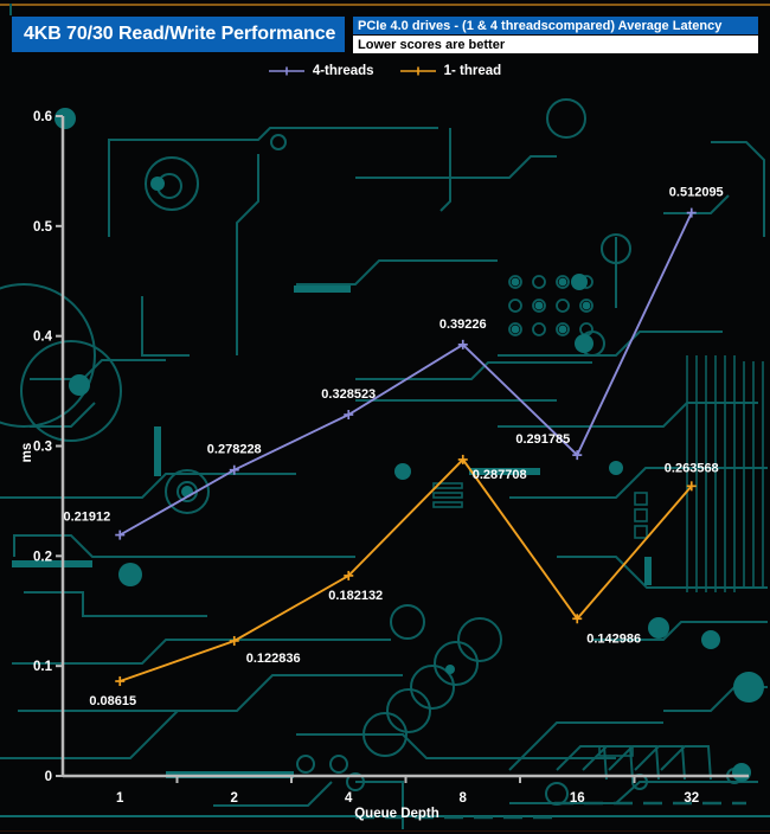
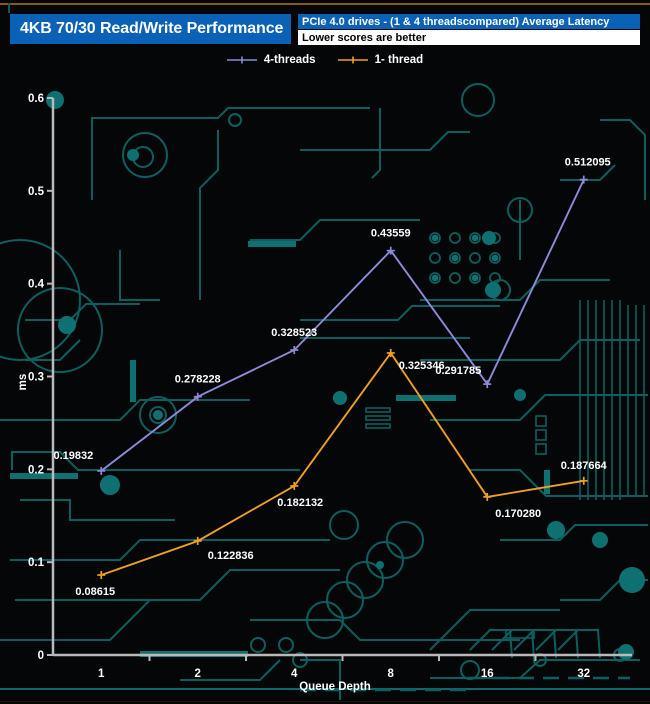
4-threads/1: 0.21912 -> 0.19832
4-threads/8: 0.39226 -> 0.43559
1- thread/8: 0.287708 -> 0.325346
1- thread/16: 0.142986 -> 0.170280
1- thread/32: 0.263568 -> 0.187664
